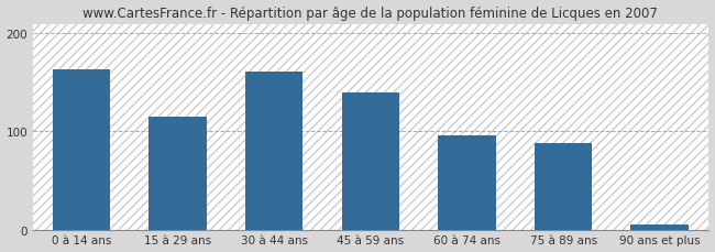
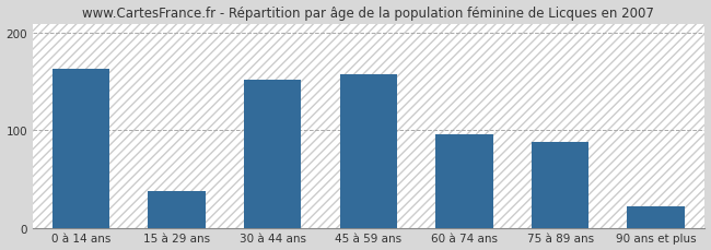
15 à 29 ans: 115 -> 38
30 à 44 ans: 161 -> 152
45 à 59 ans: 140 -> 158
90 ans et plus: 5 -> 22
